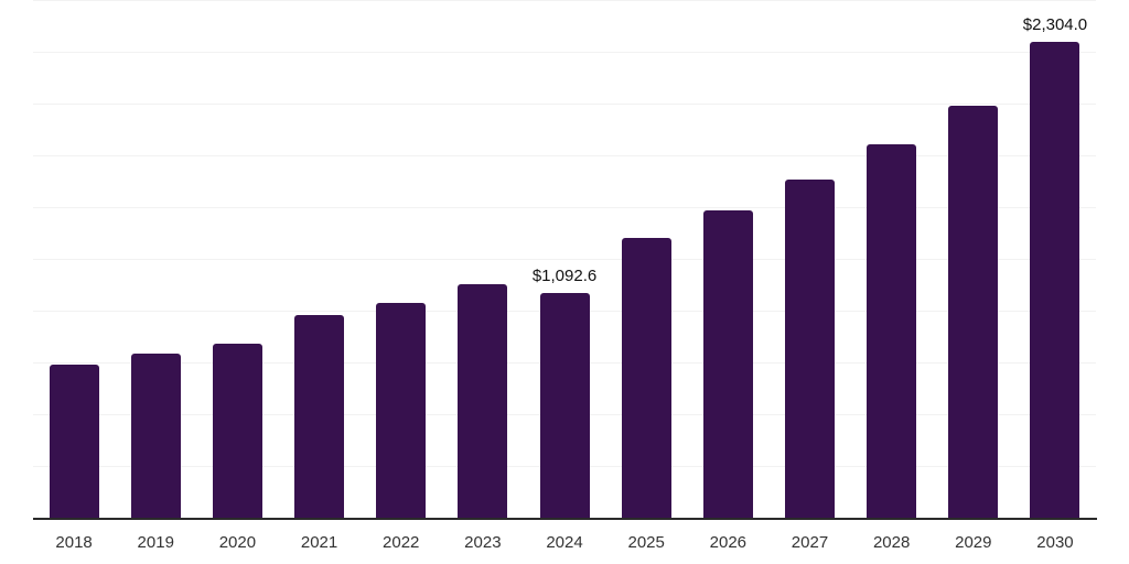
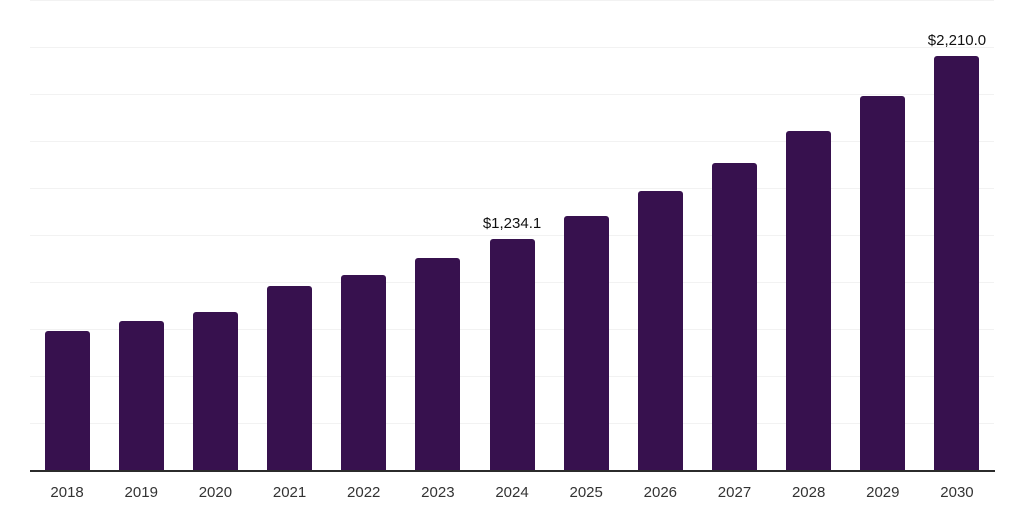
2024: $1,092.6 -> $1,234.1
2030: $2,304.0 -> $2,210.0
